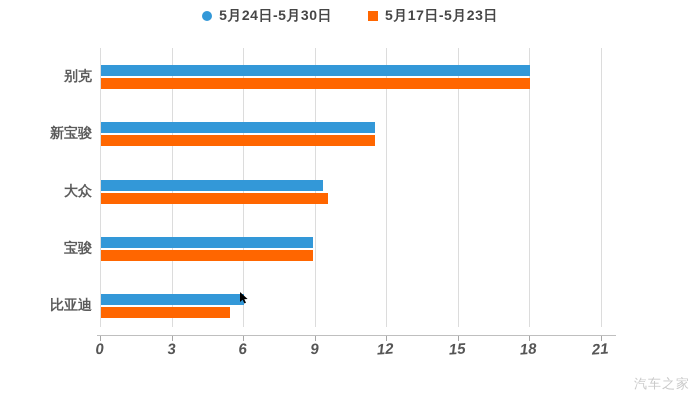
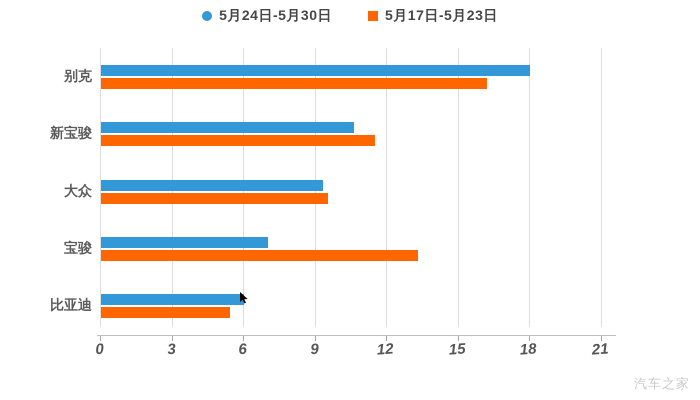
5月17日-5月23日/别克: 18.0 -> 16.2
5月24日-5月30日/新宝骏: 11.5 -> 10.6
5月24日-5月30日/宝骏: 8.9 -> 7.0
5月17日-5月23日/宝骏: 8.9 -> 13.3
